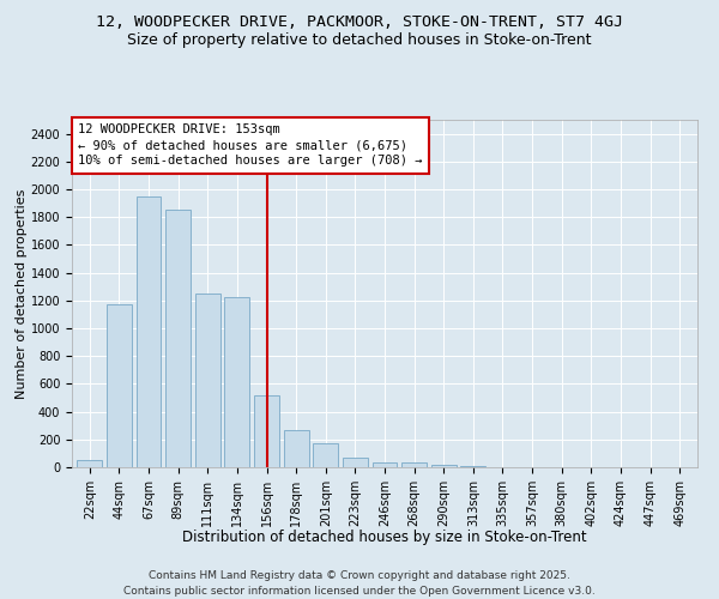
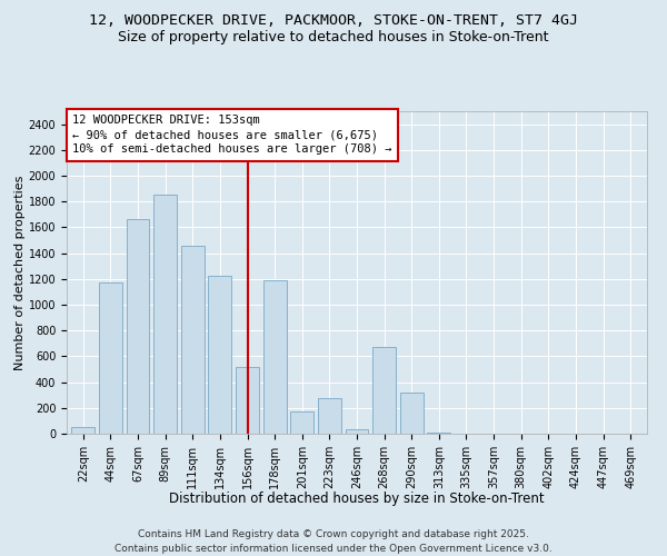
67sqm: 1950 -> 1660
111sqm: 1250 -> 1460
178sqm: 260 -> 1190
223sqm: 60 -> 280
268sqm: 40 -> 670
290sqm: 20 -> 320
